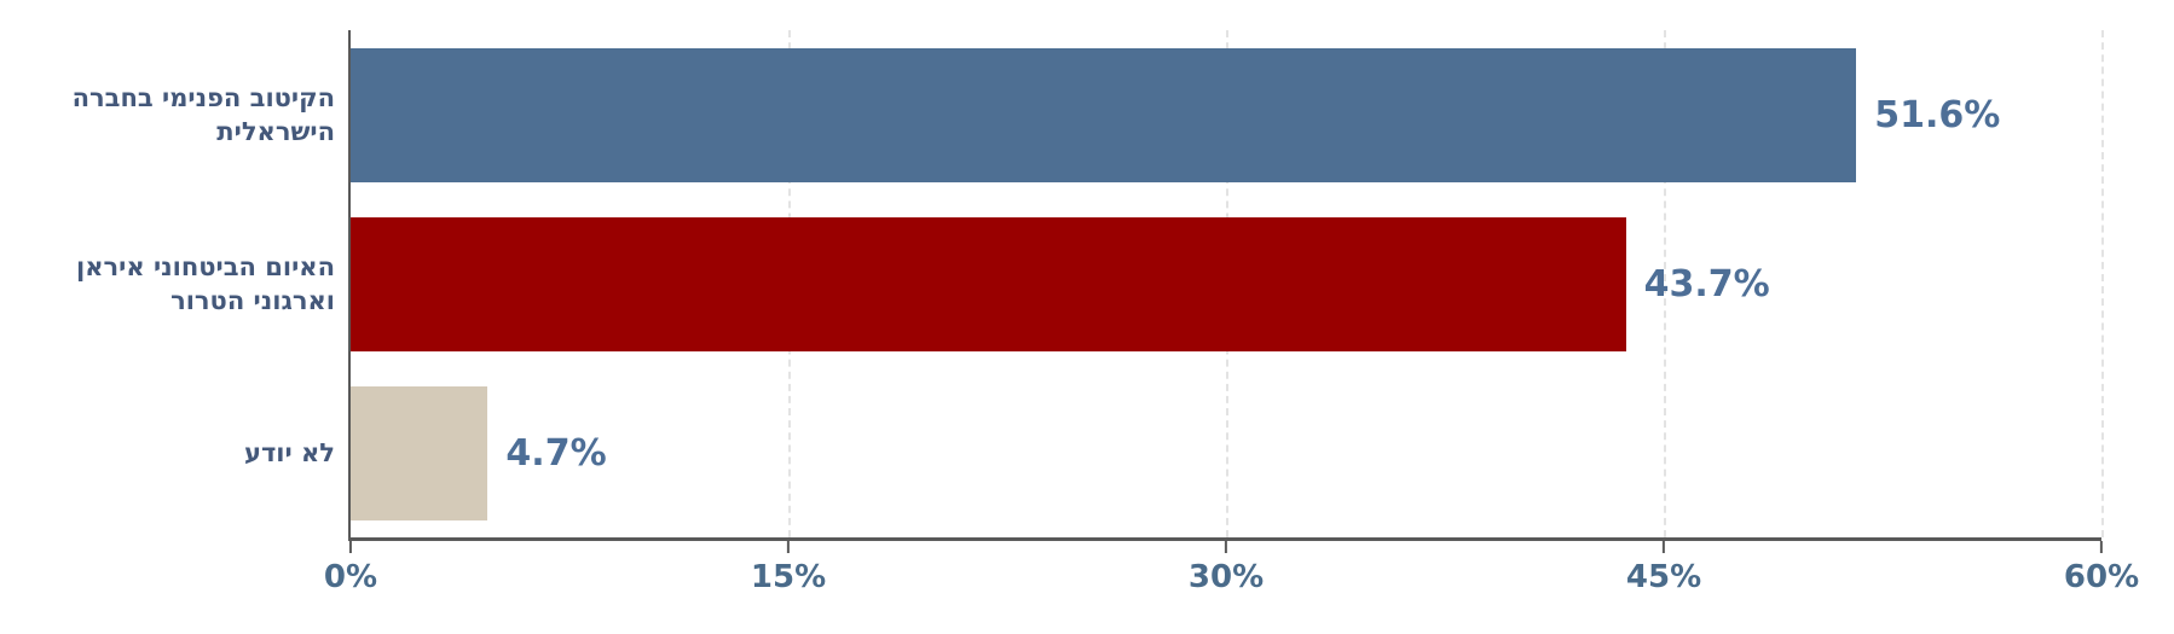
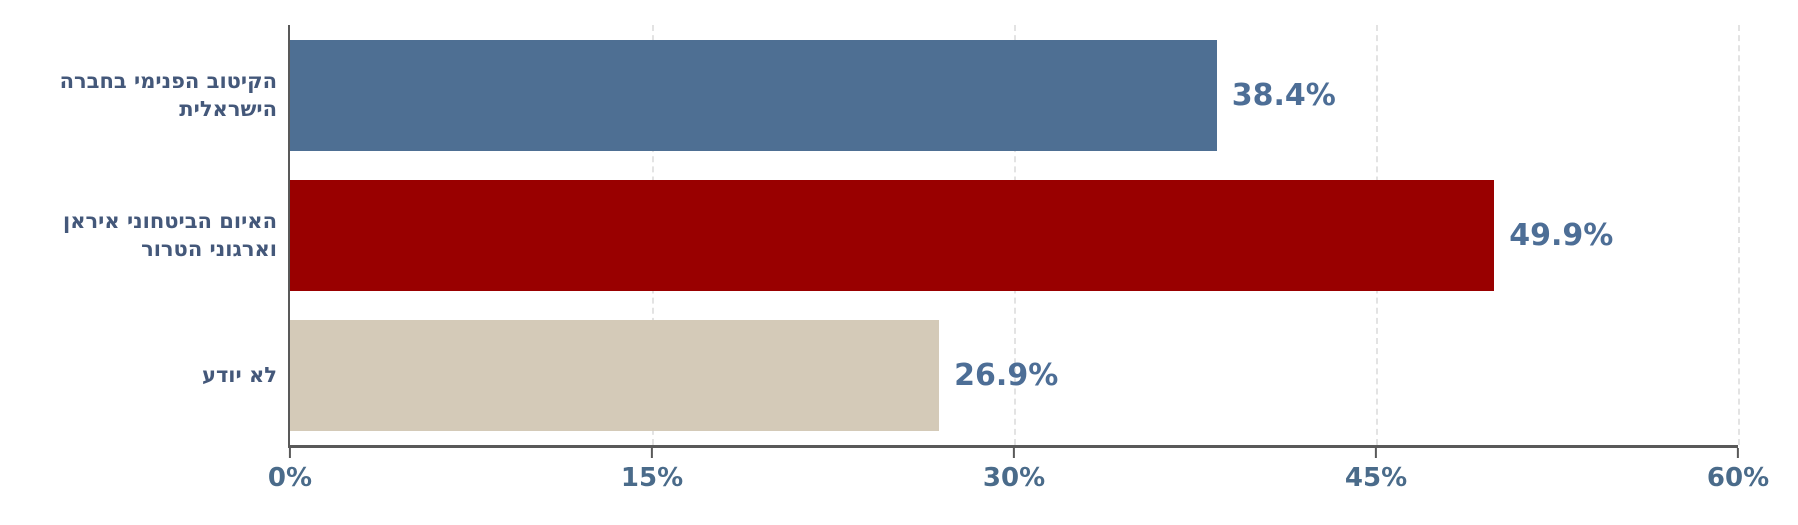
הקיטוב הפנימי בחברה הישראלית: 51.6% -> 38.4%
האיום הביטחוני איראן וארגוני הטרור: 43.7% -> 49.9%
לא יודע: 4.7% -> 26.9%
